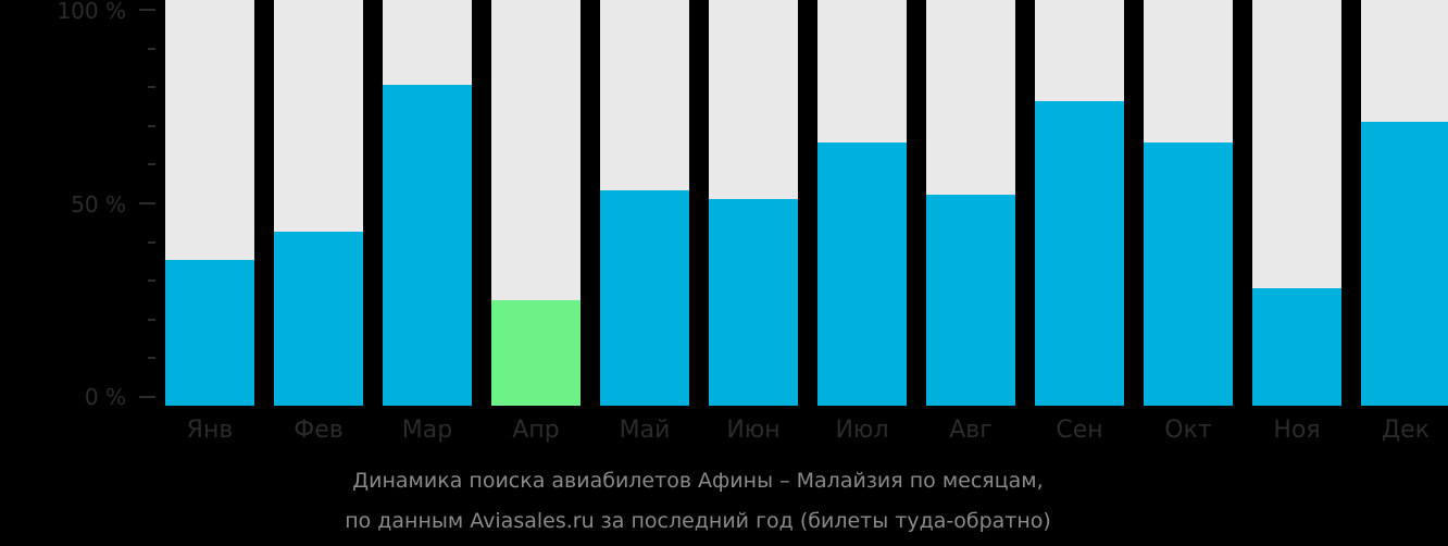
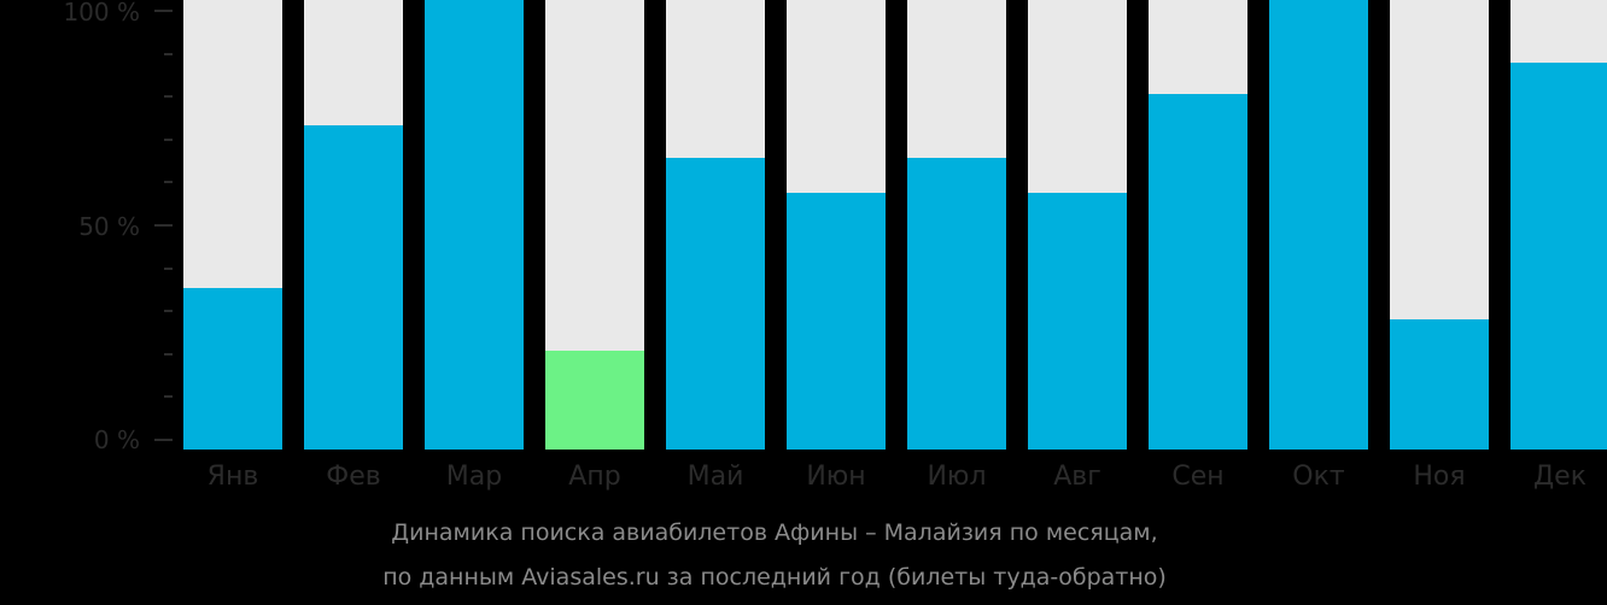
Фев: 43% -> 72%
Мар: 79% -> 100%
Апр: 26% -> 22%
Май: 53% -> 65%
Июн: 51% -> 57%
Авг: 52% -> 57%
Сен: 75% -> 79%
Окт: 65% -> 100%
Дек: 70% -> 86%
